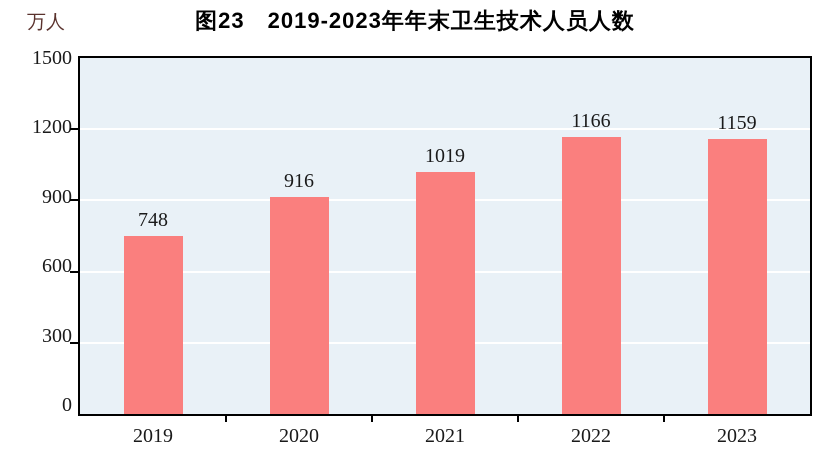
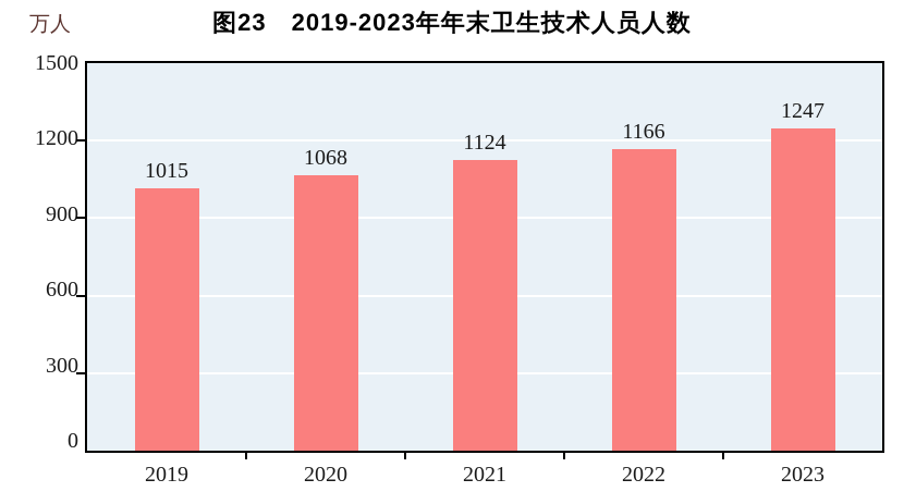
2019: 748 -> 1015
2020: 916 -> 1068
2021: 1019 -> 1124
2023: 1159 -> 1247
